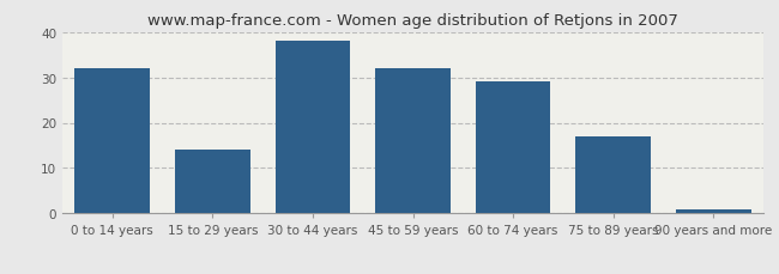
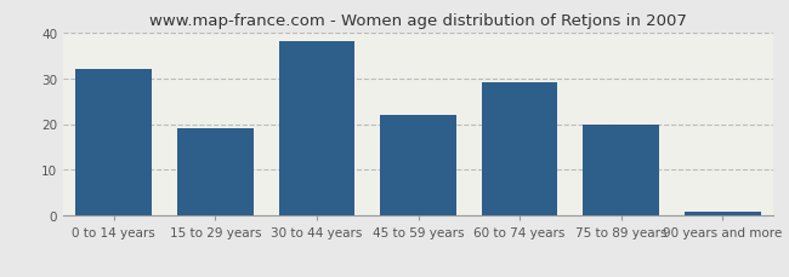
15 to 29 years: 14 -> 19
45 to 59 years: 32 -> 22
75 to 89 years: 17 -> 20
